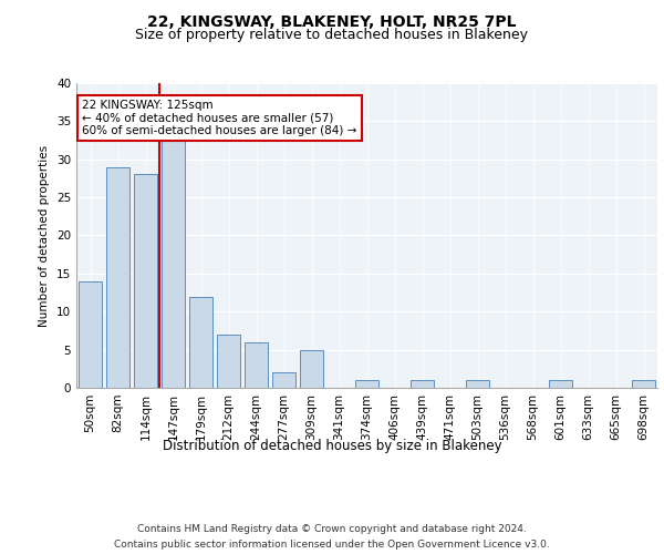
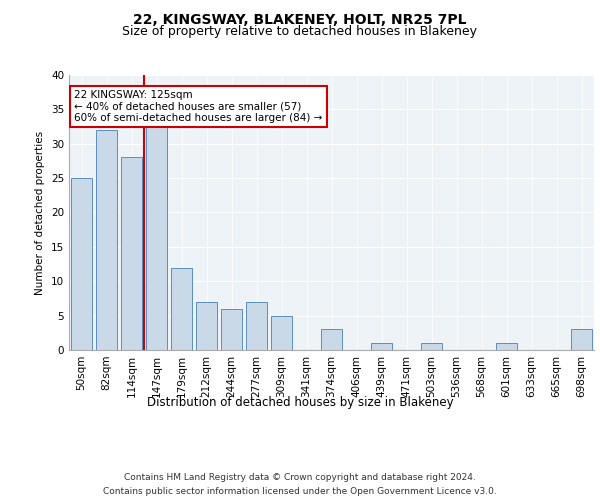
50sqm: 14 -> 25
82sqm: 29 -> 32
277sqm: 2 -> 7
374sqm: 1 -> 3
698sqm: 1 -> 3
